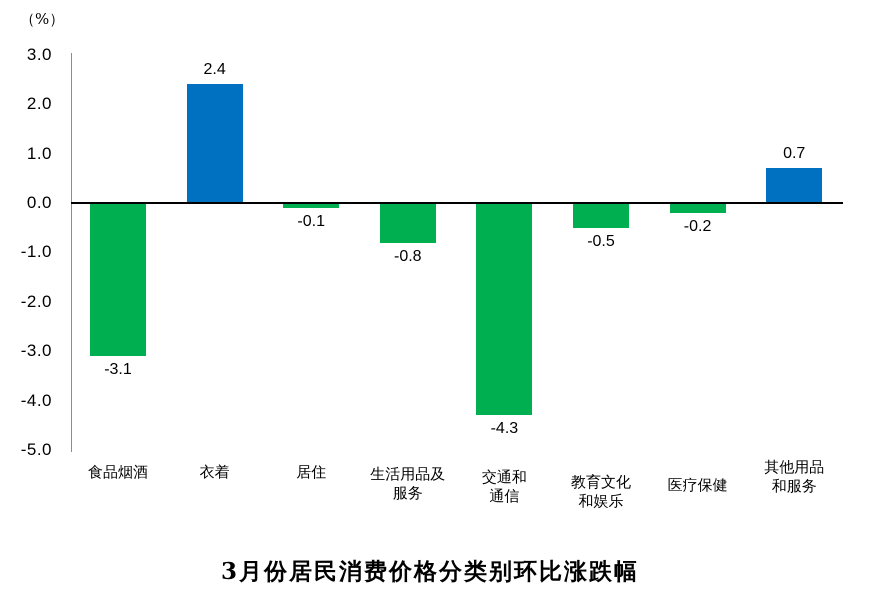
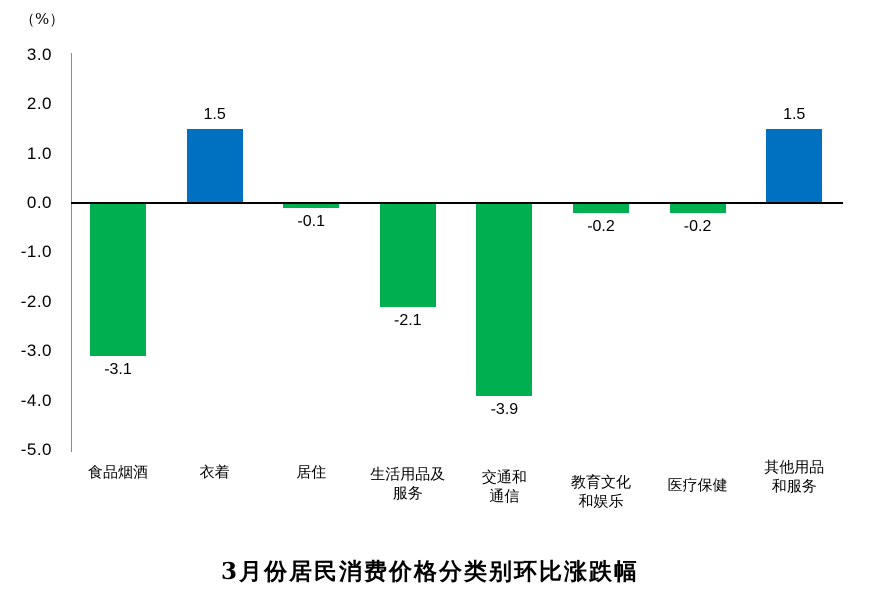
衣着: 2.4 -> 1.5
生活用品及服务: -0.8 -> -2.1
交通和通信: -4.3 -> -3.9
教育文化和娱乐: -0.5 -> -0.2
其他用品和服务: 0.7 -> 1.5
